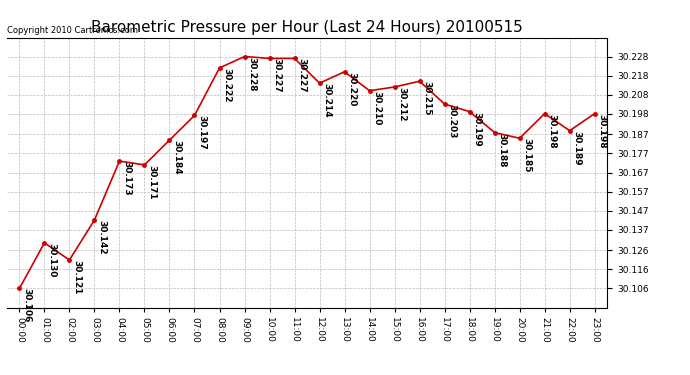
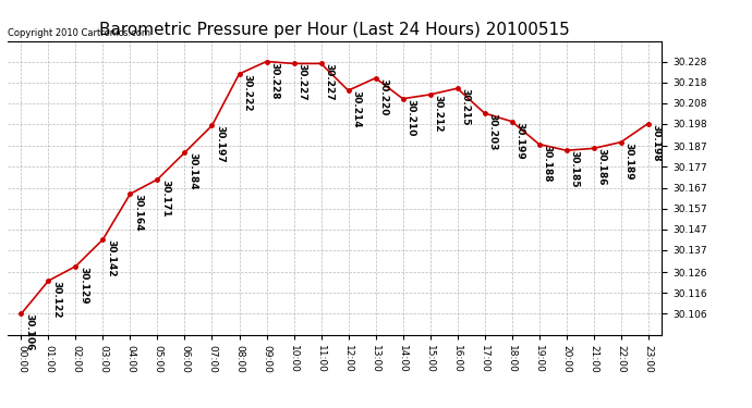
01:00: 30.130 -> 30.122
02:00: 30.121 -> 30.129
04:00: 30.173 -> 30.164
21:00: 30.198 -> 30.186
